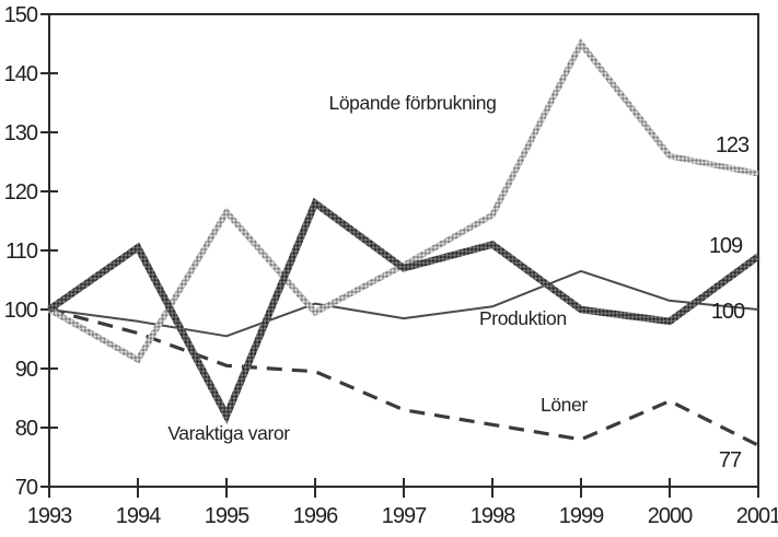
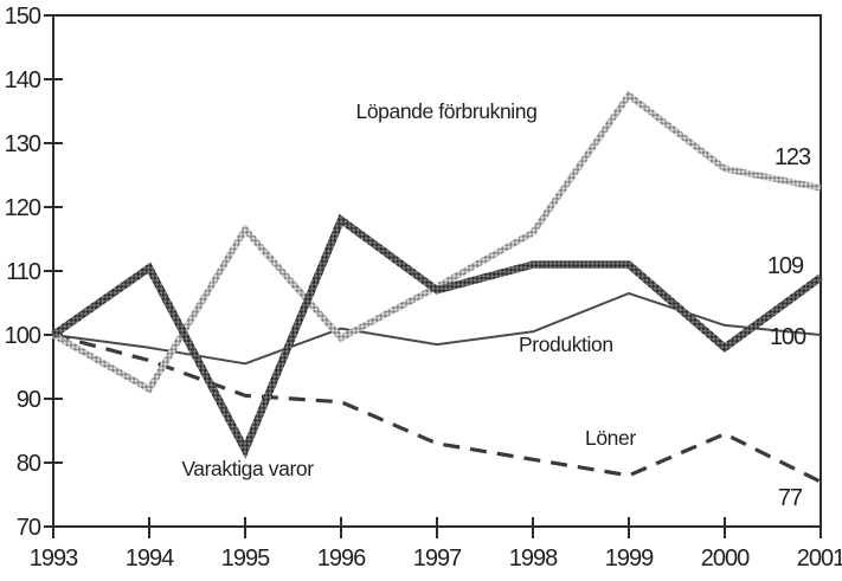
Löpande förbrukning/1999: 145 -> 138
Varaktiga varor/1999: 100 -> 111
